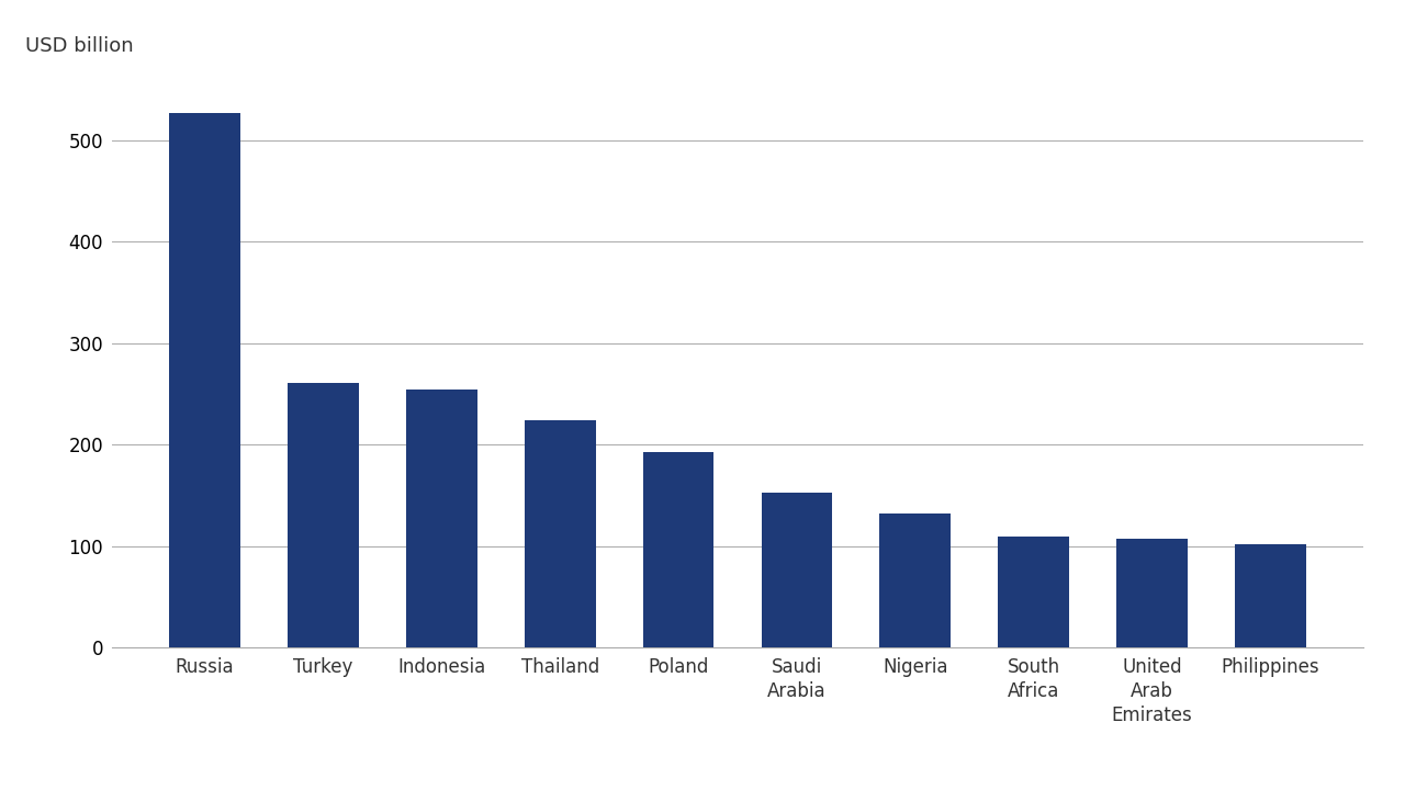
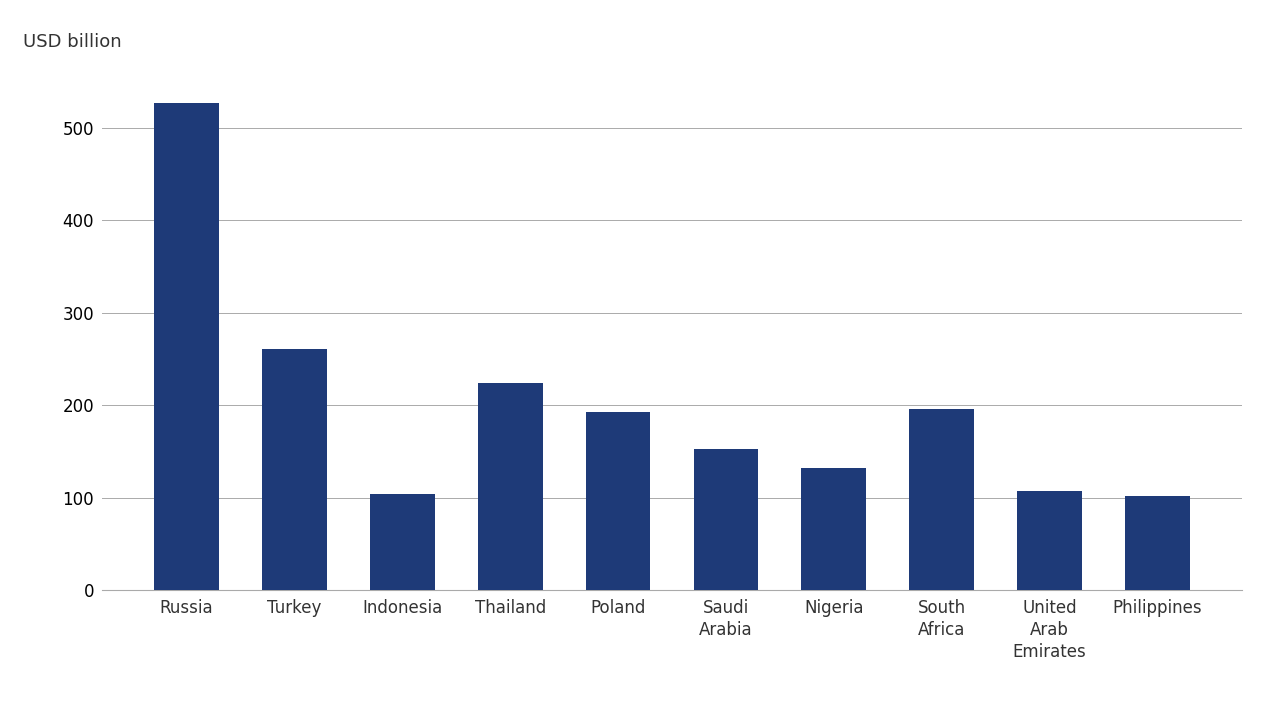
Indonesia: 254 -> 104
South Africa: 110 -> 196
